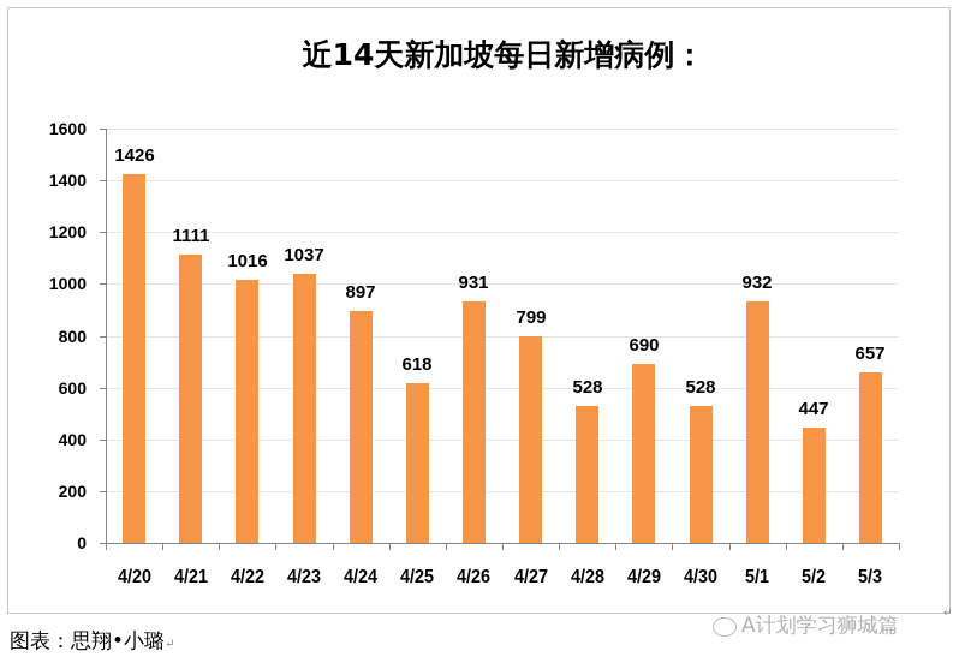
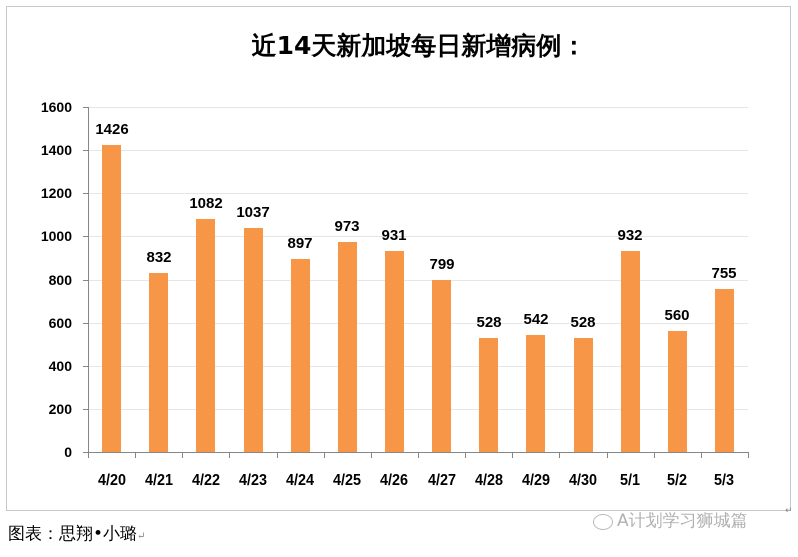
4/21: 1111 -> 832
4/22: 1016 -> 1082
4/25: 618 -> 973
4/29: 690 -> 542
5/2: 447 -> 560
5/3: 657 -> 755
